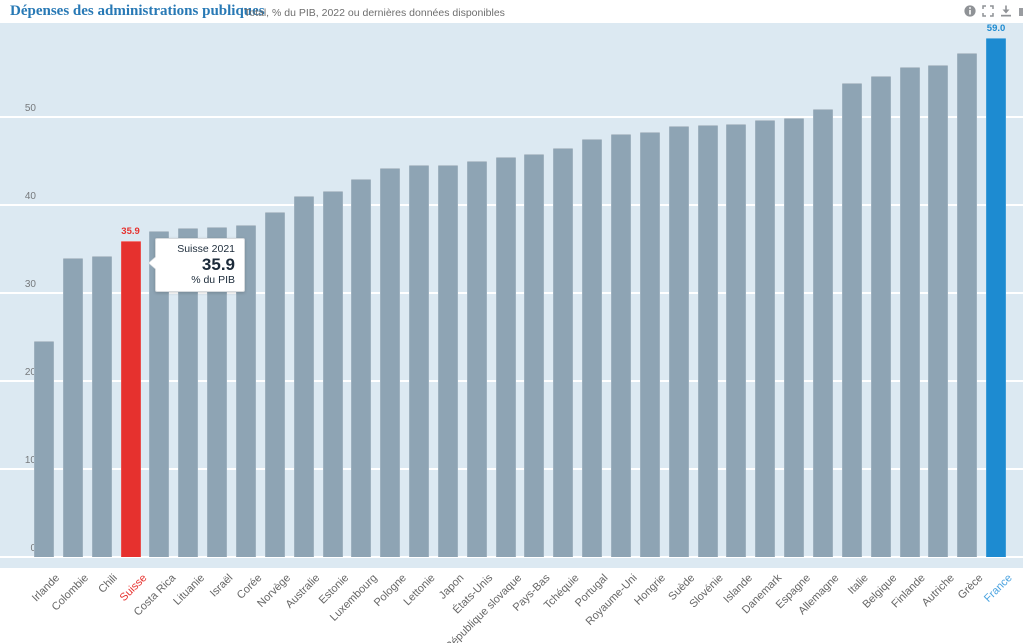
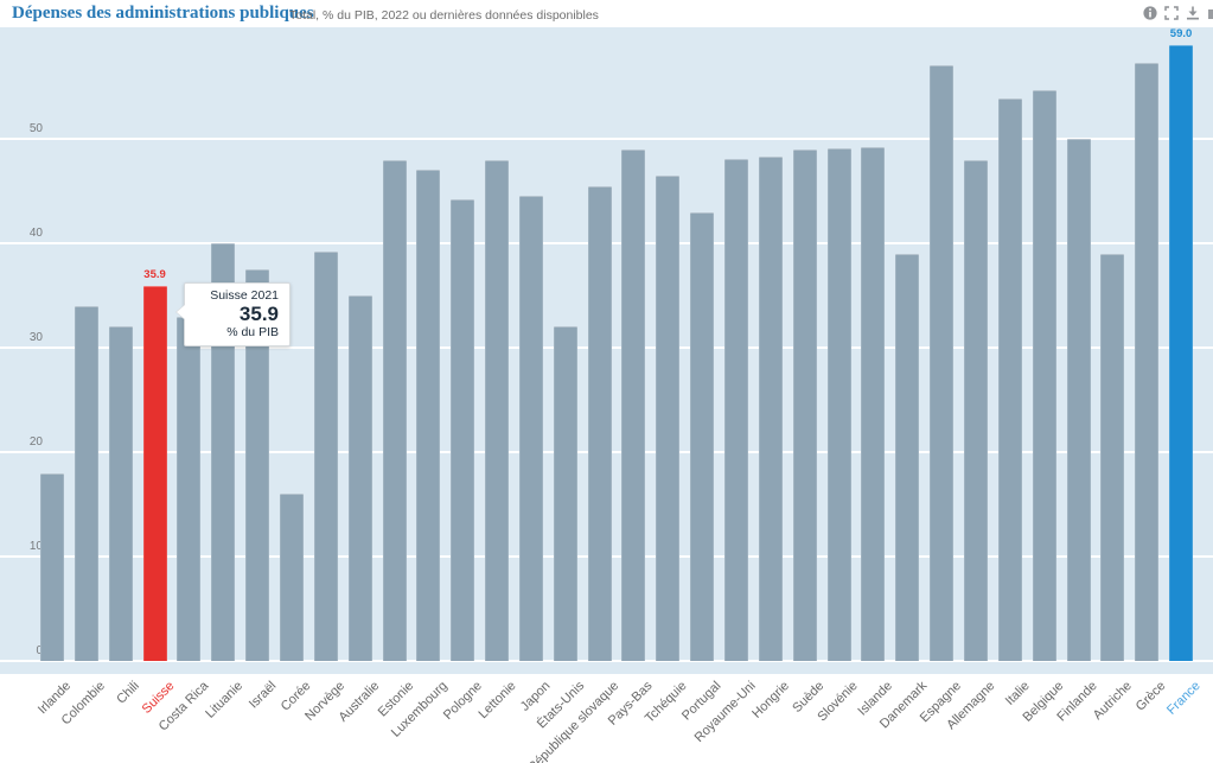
Irlande: 24 -> 18
Chili: 34 -> 32
Costa Rica: 37 -> 33
Lituanie: 37 -> 40
Corée: 38 -> 16
Australie: 41 -> 35
Estonie: 42 -> 48
Luxembourg: 43 -> 47
Lettonie: 45 -> 48
États-Unis: 45 -> 32
Pays-Bas: 46 -> 49
Portugal: 48 -> 43
Danemark: 50 -> 39
Espagne: 50 -> 57
Allemagne: 51 -> 48
Finlande: 56 -> 50
Autriche: 56 -> 39
